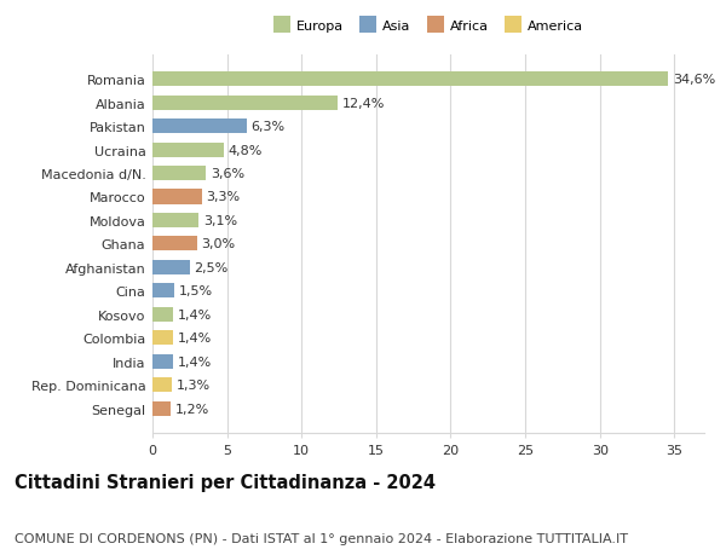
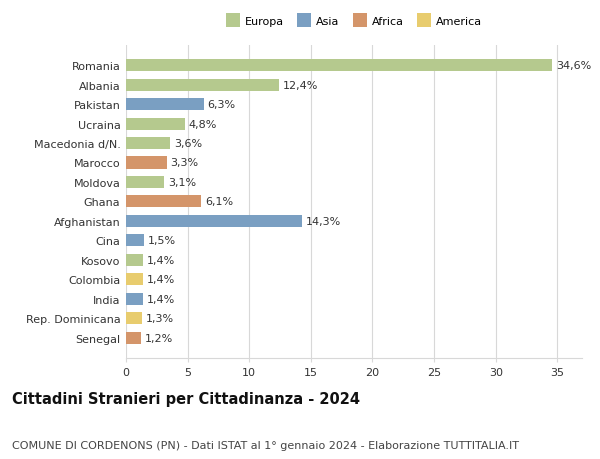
Ghana: 3,0% -> 6,1%
Afghanistan: 2,5% -> 14,3%
